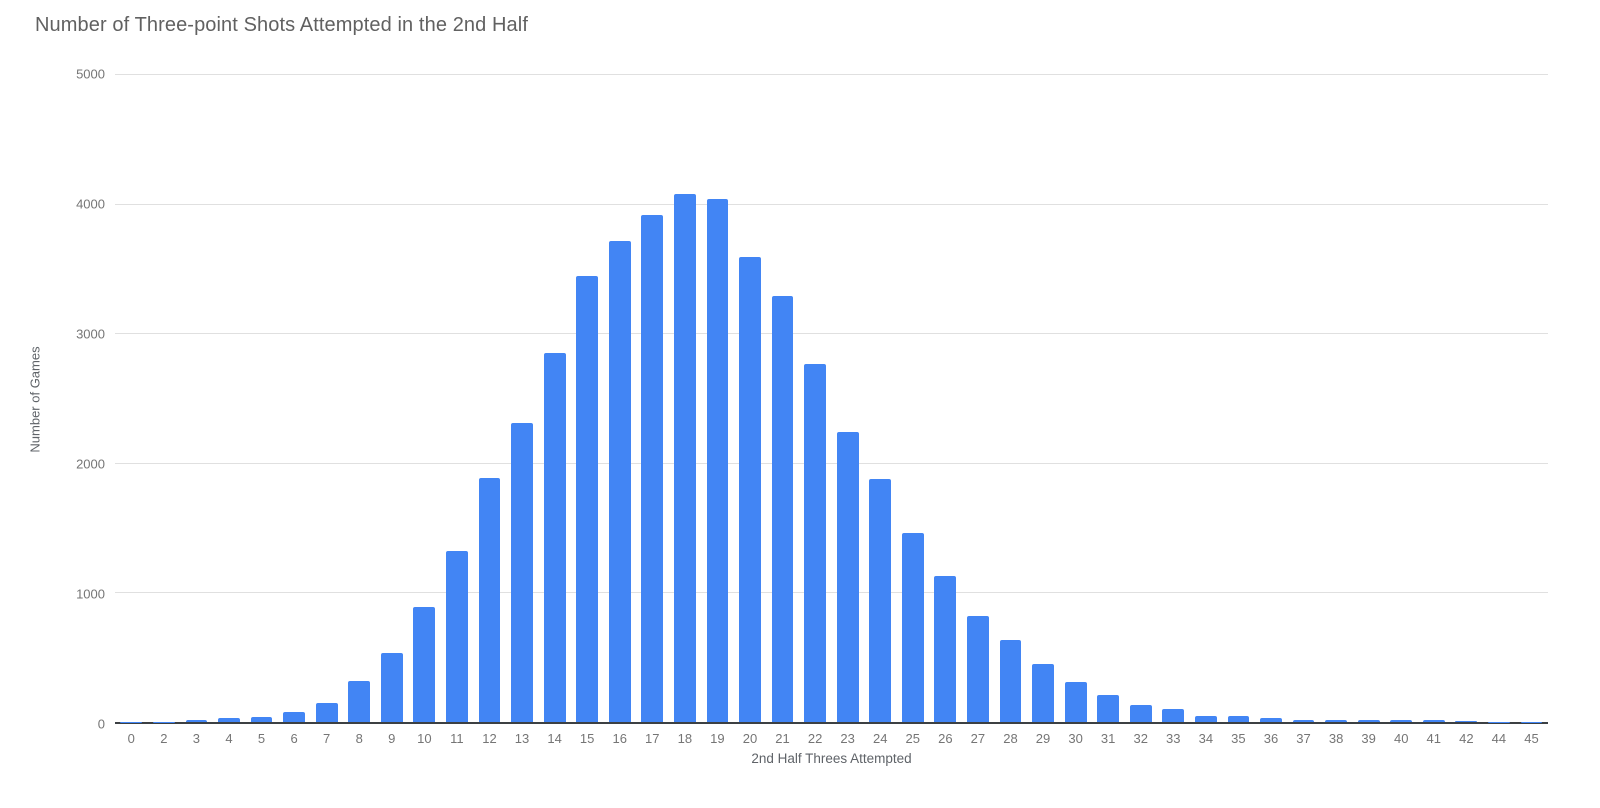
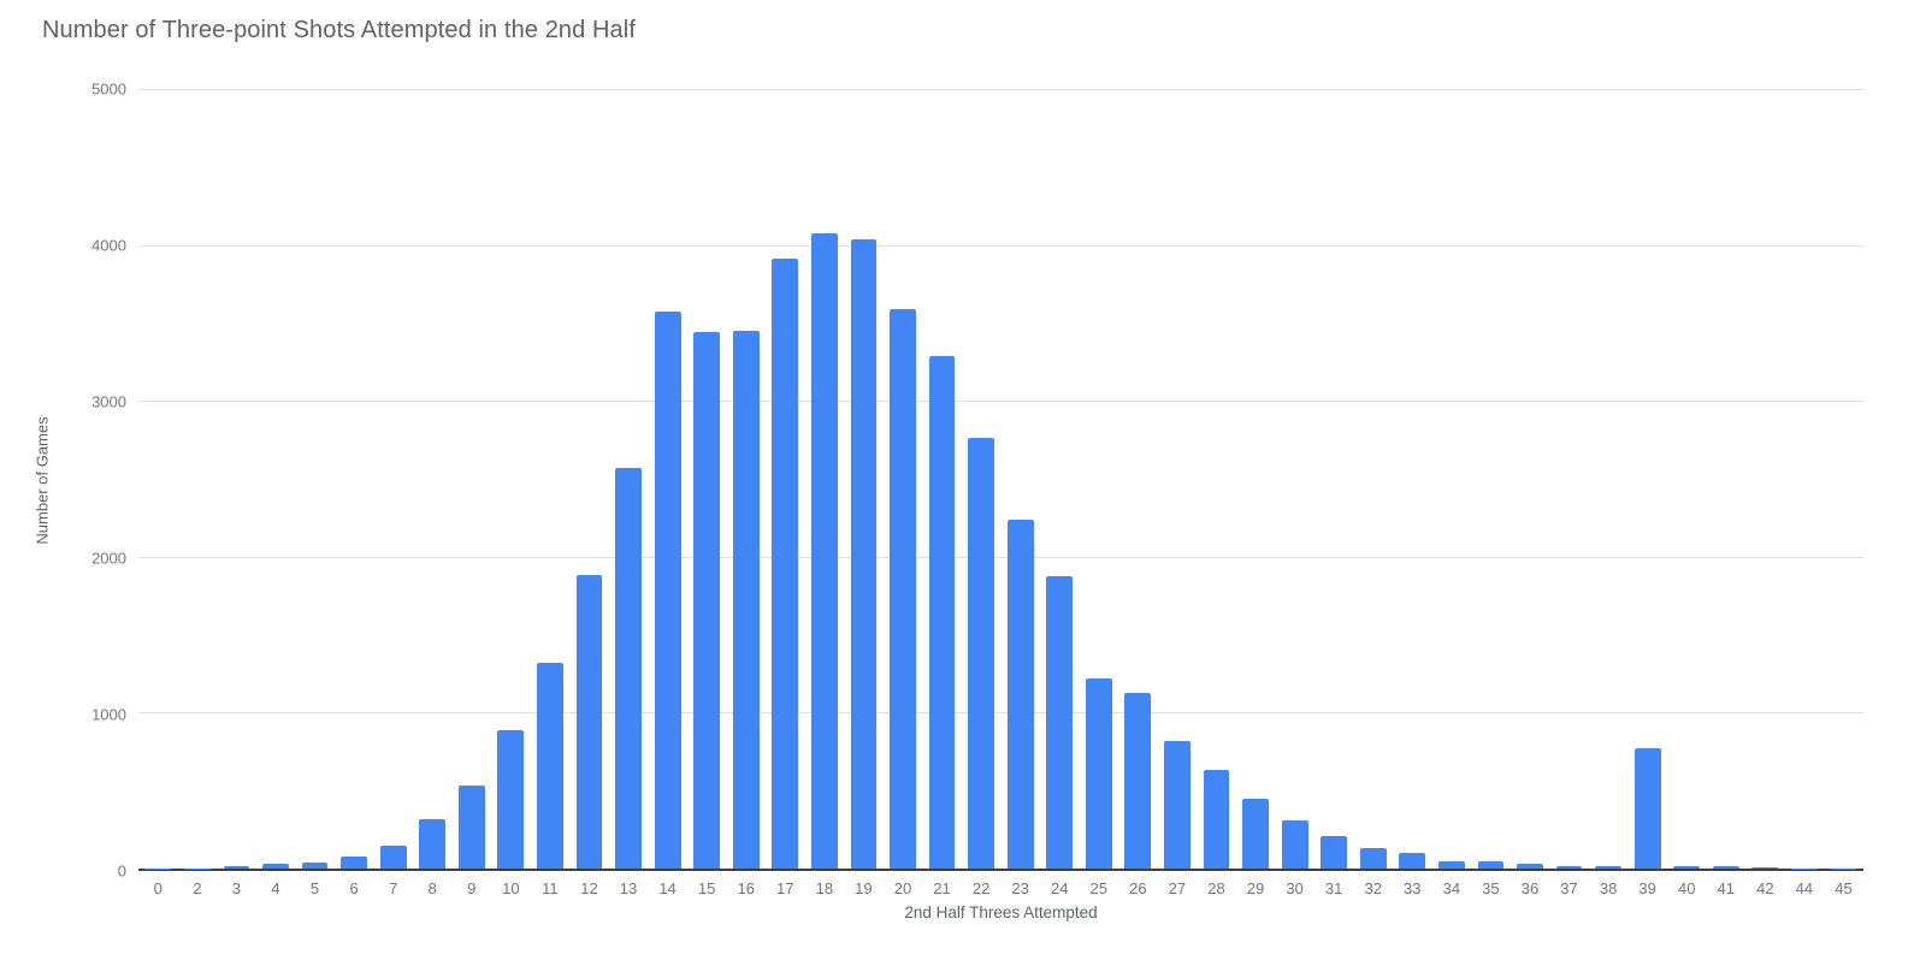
13: 2300 -> 2570
14: 2840 -> 3570
16: 3710 -> 3450
25: 1460 -> 1220
39: 10 -> 770
